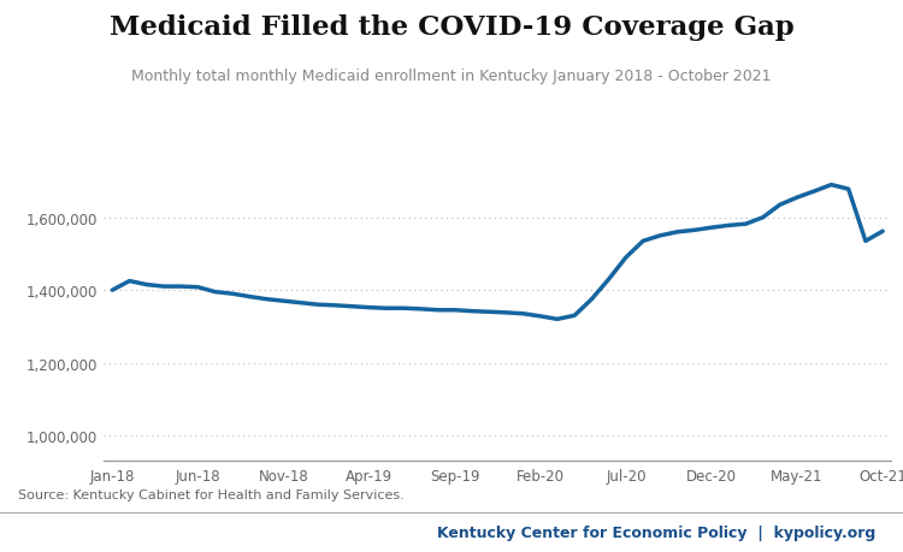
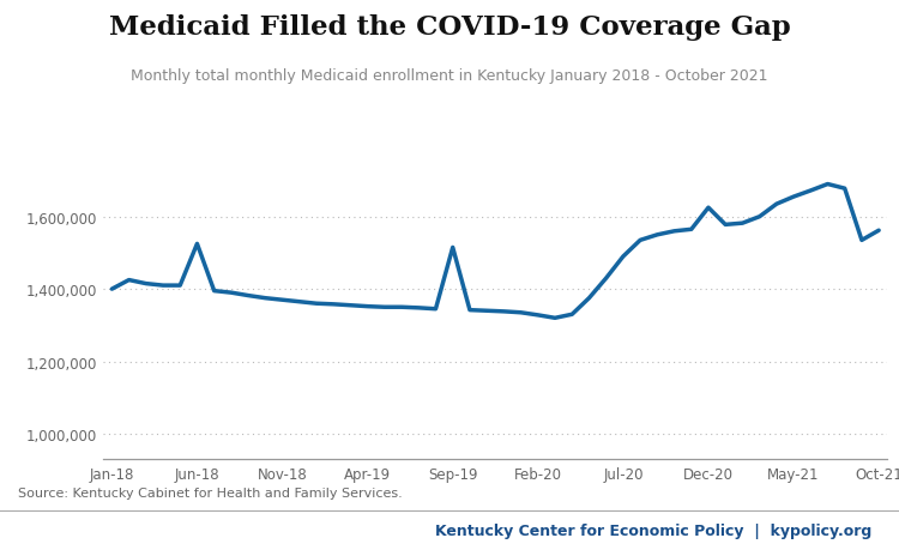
Jun-18: 1,408,000 -> 1,525,000
Sep-19: 1,345,000 -> 1,515,000
Dec-20: 1,572,000 -> 1,625,000
